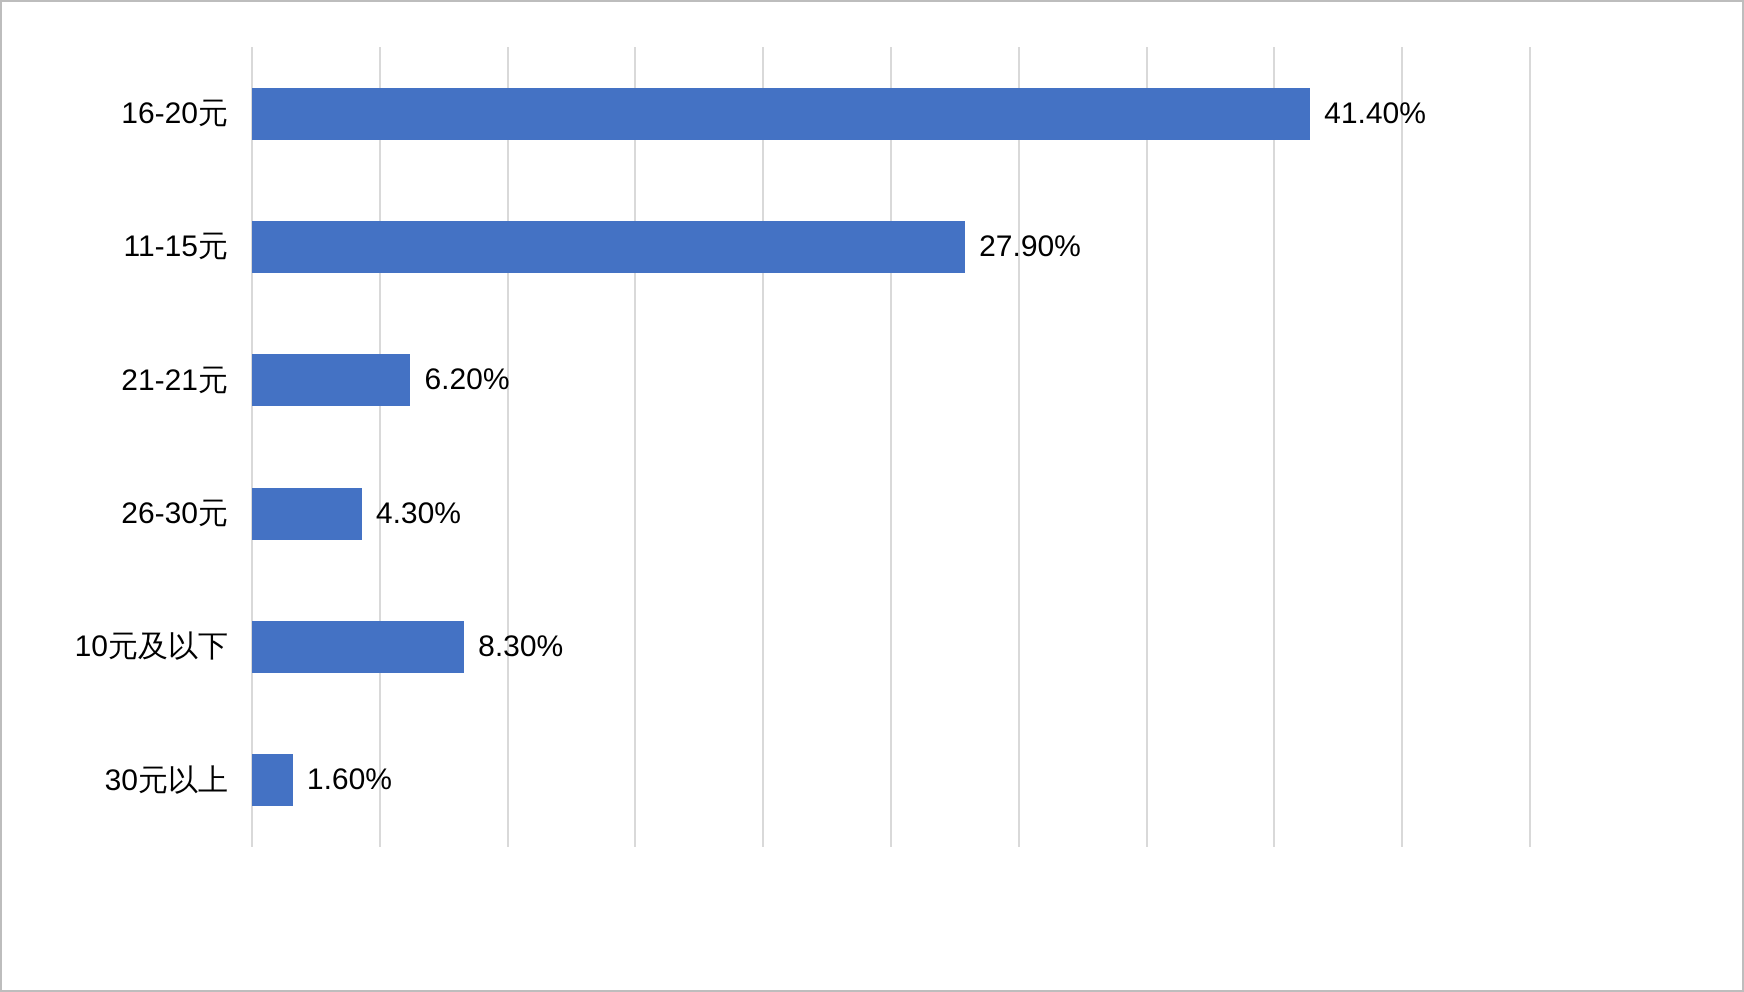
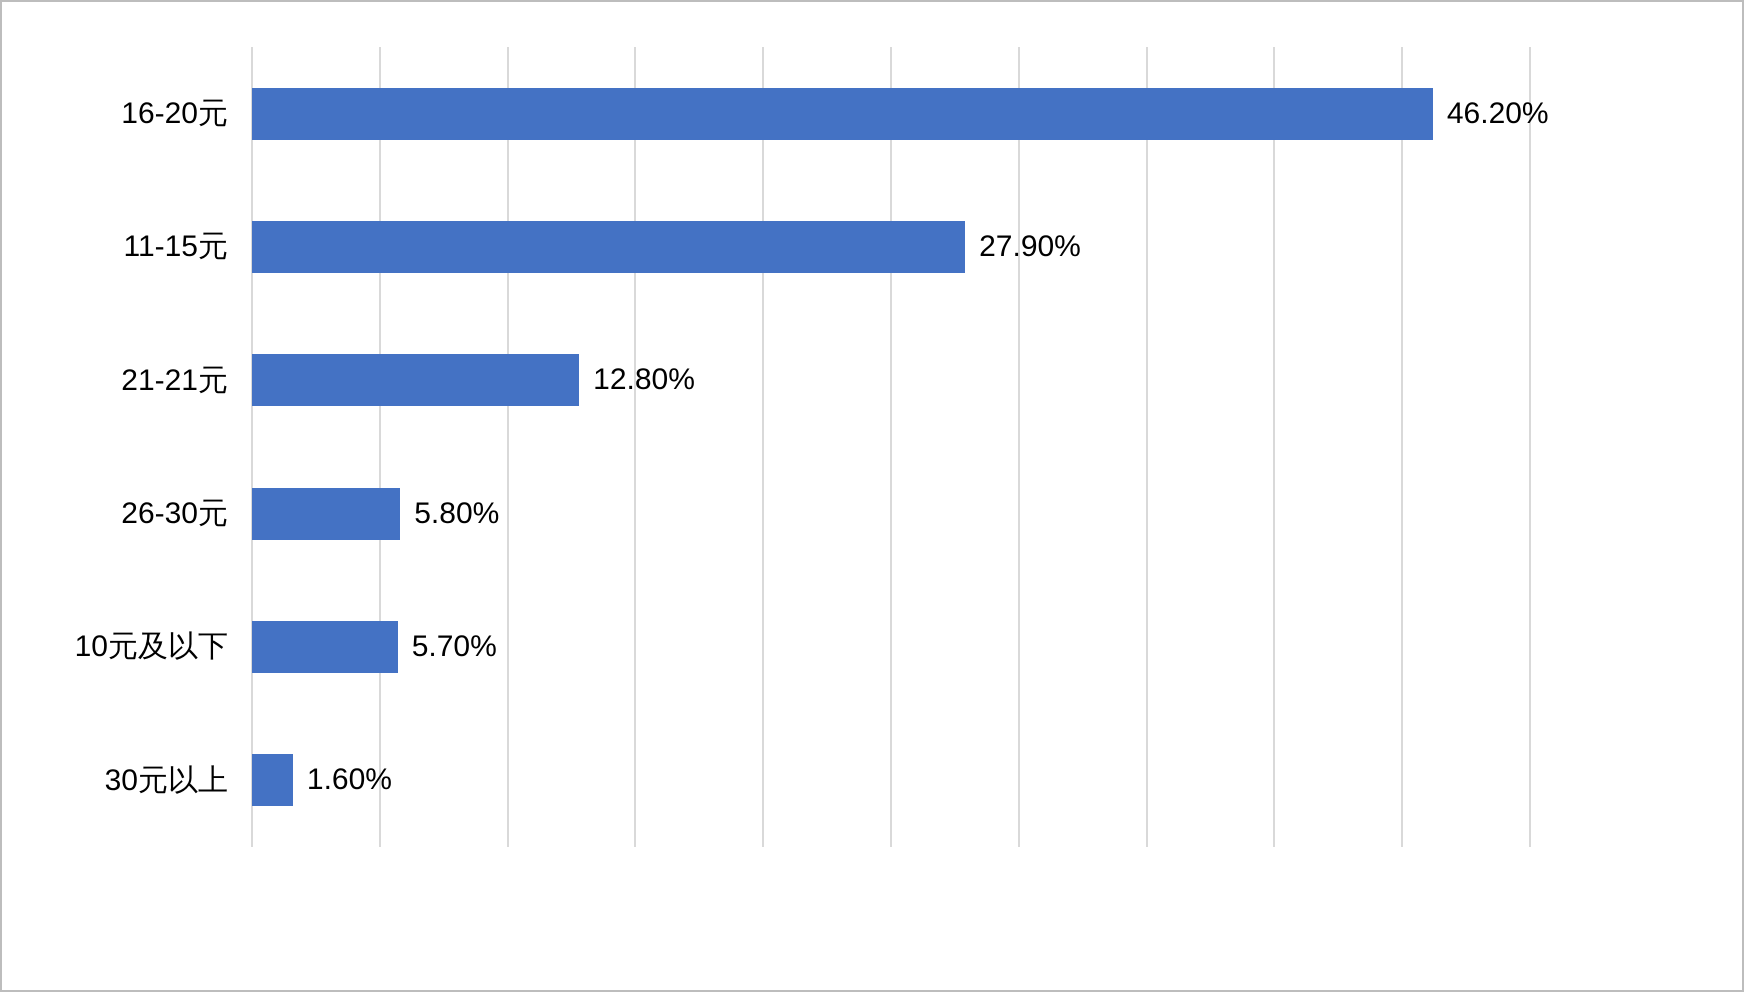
16-20元: 41.40% -> 46.20%
21-21元: 6.20% -> 12.80%
26-30元: 4.30% -> 5.80%
10元及以下: 8.30% -> 5.70%
